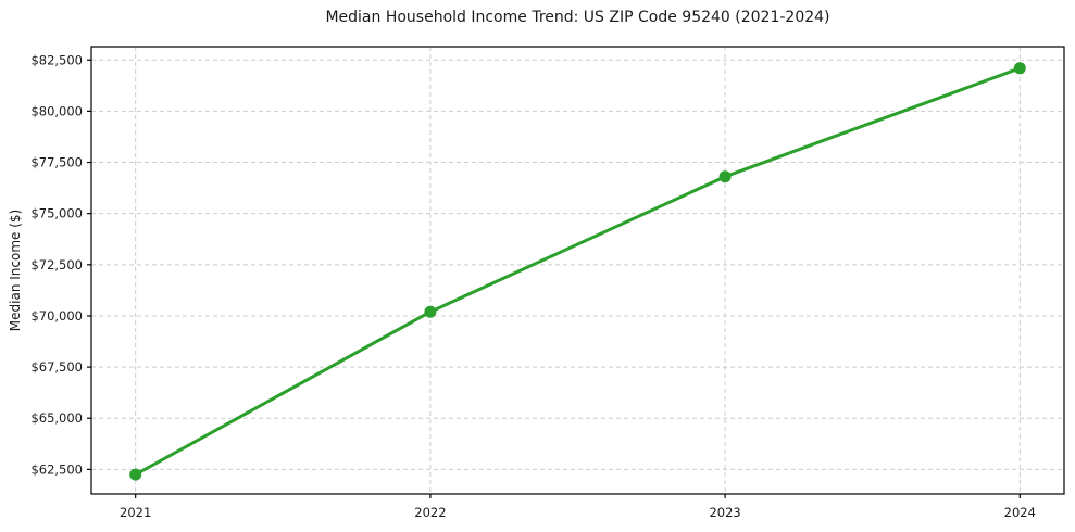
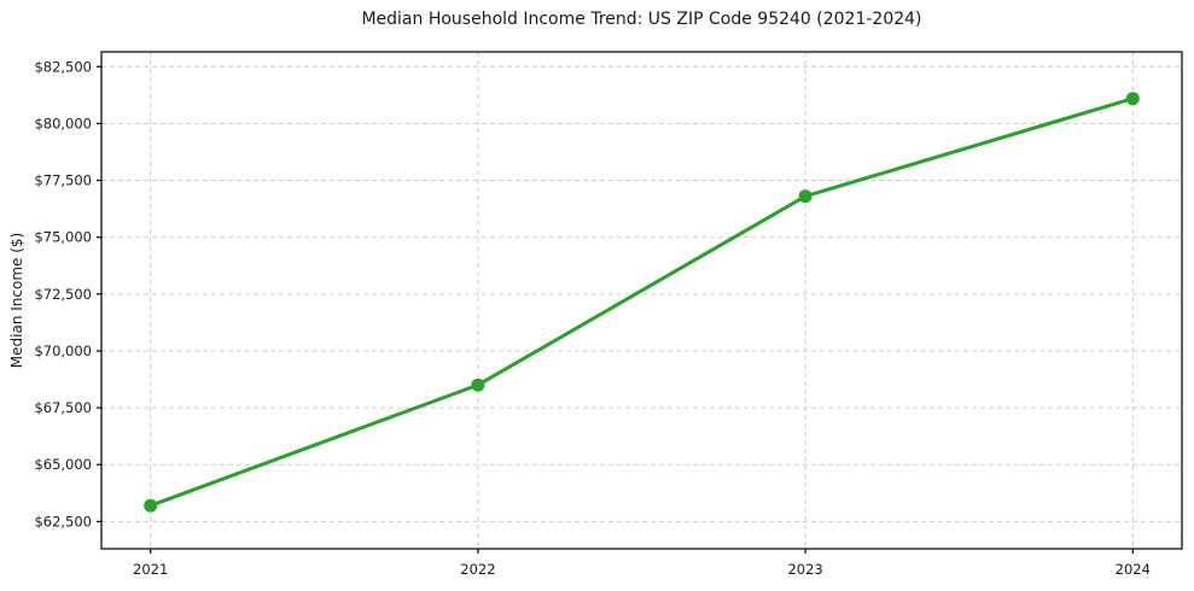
2021: $62200 -> $63200
2022: $70200 -> $68500
2024: $82100 -> $81100
